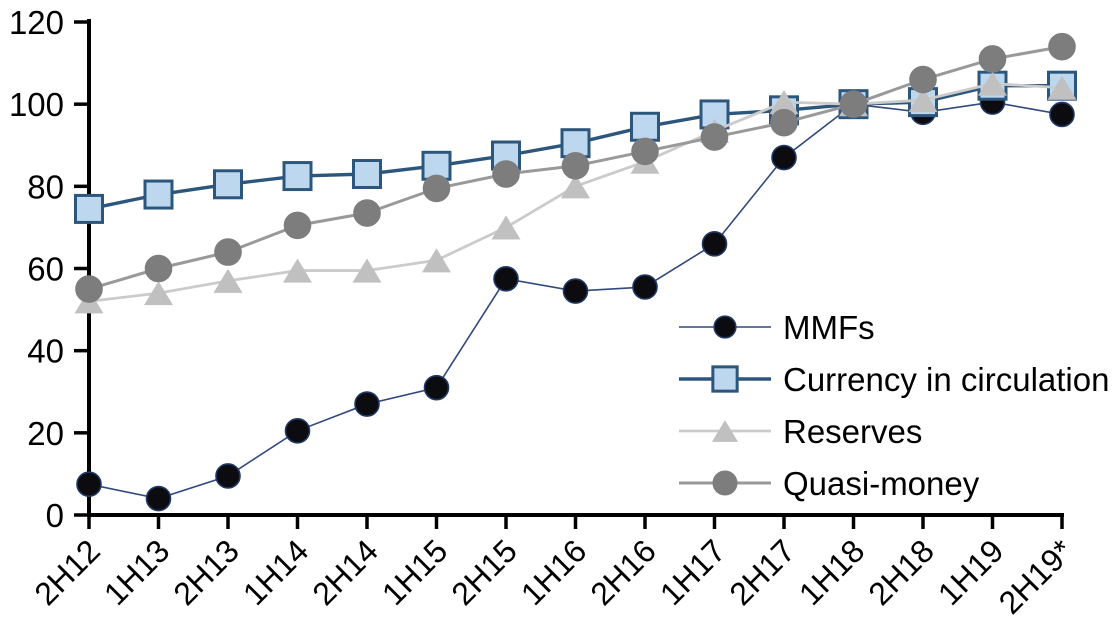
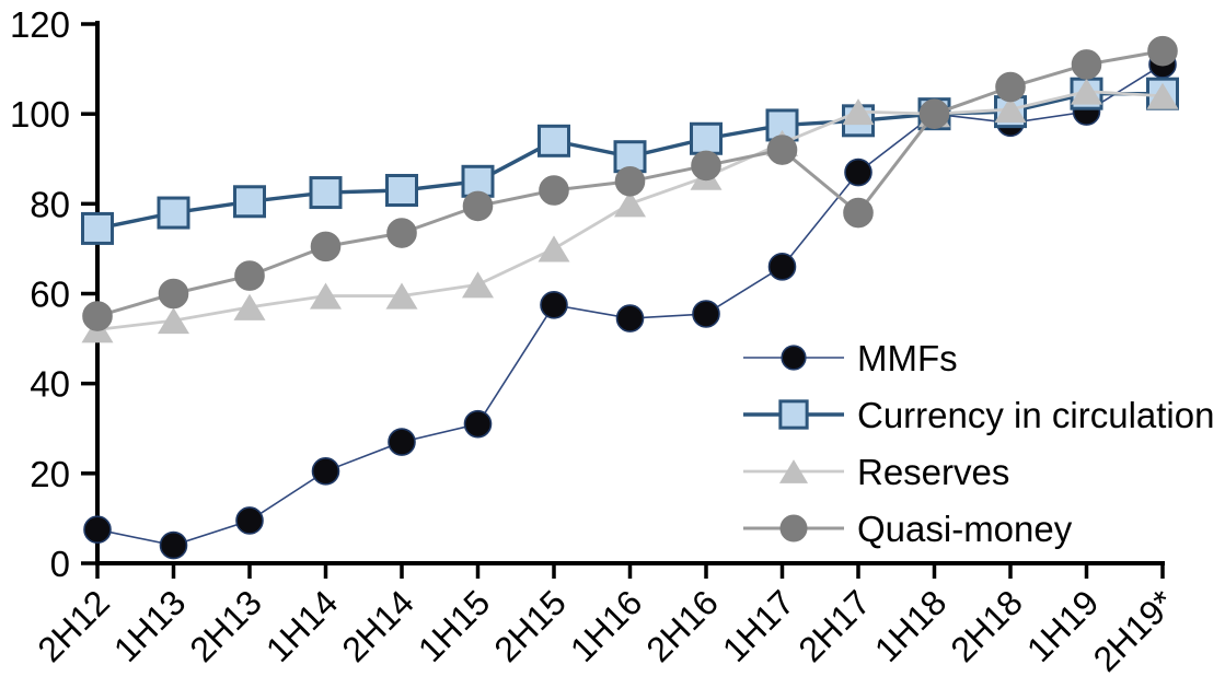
Currency in circulation/2H15: 88 -> 94
Quasi-money/2H17: 96 -> 78
MMFs/2H19*: 98 -> 111
